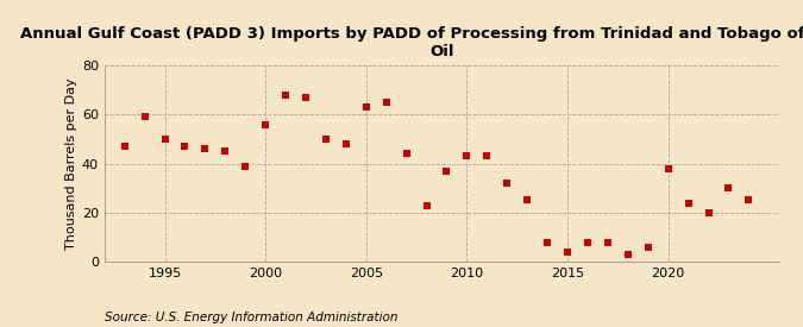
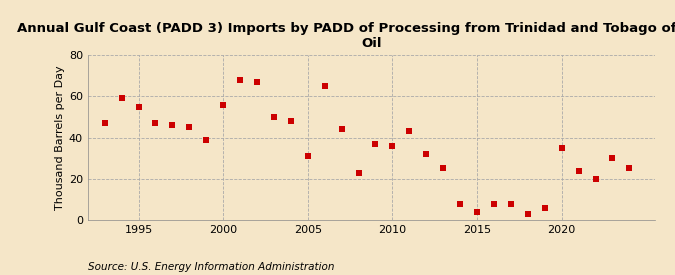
1995: 50 -> 55
2005: 63 -> 31
2010: 43 -> 36
2020: 38 -> 35
